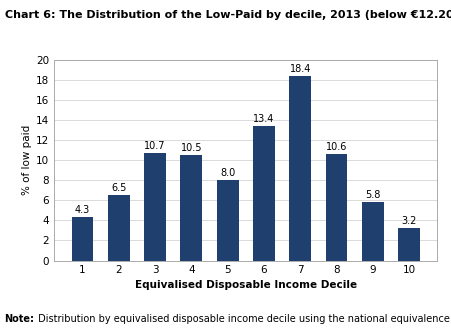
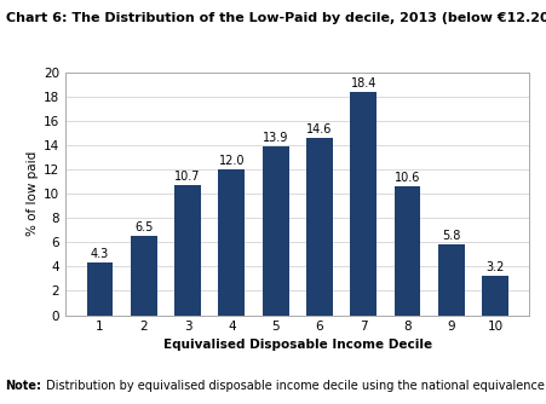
4: 10.5 -> 12.0
5: 8.0 -> 13.9
6: 13.4 -> 14.6
